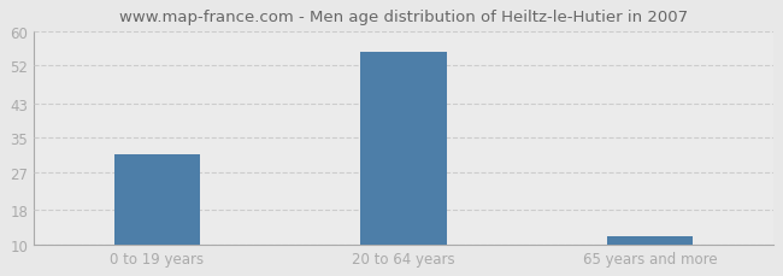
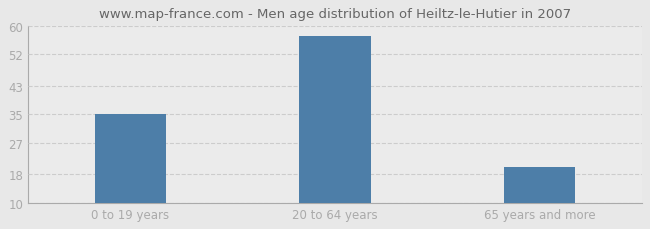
0 to 19 years: 31 -> 35
20 to 64 years: 55 -> 57
65 years and more: 12 -> 20
